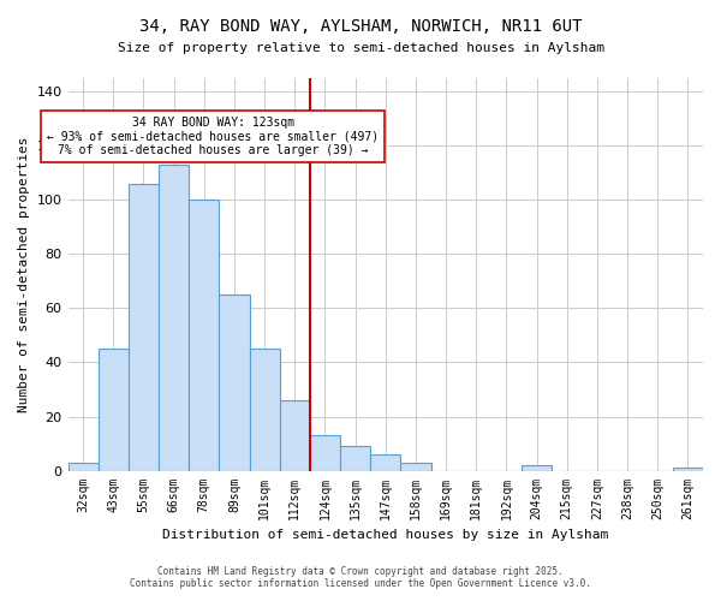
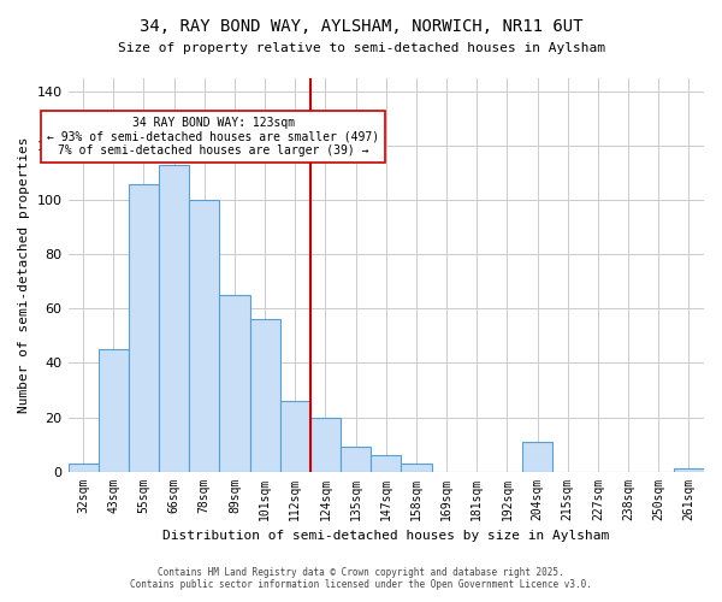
101sqm: 45 -> 56
124sqm: 13 -> 20
204sqm: 2 -> 11
